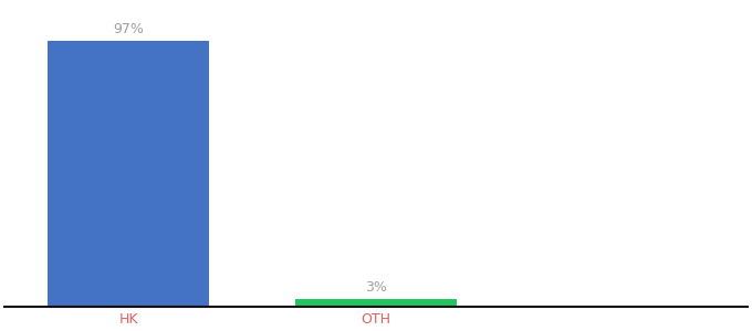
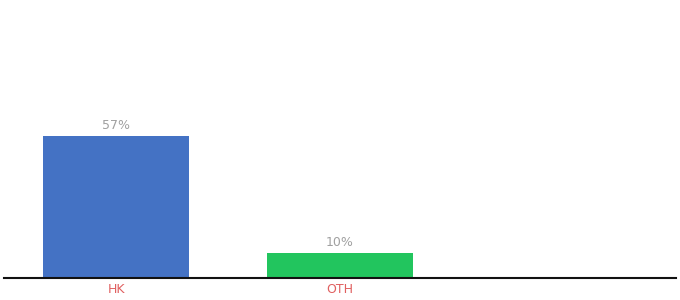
HK: 97% -> 57%
OTH: 3% -> 10%
